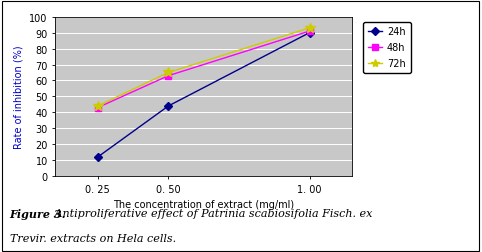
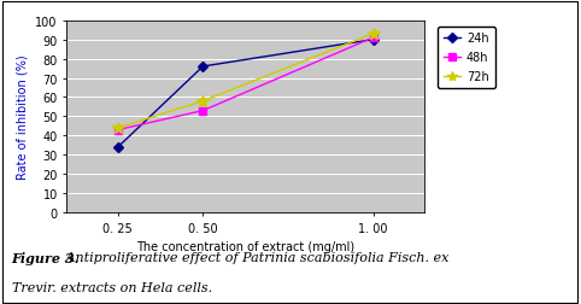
24h/0. 25: 12 -> 34
24h/0. 50: 44 -> 76
48h/0. 50: 63 -> 53
72h/0. 50: 65 -> 58
